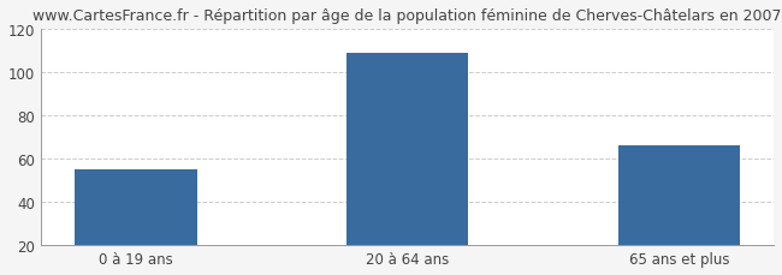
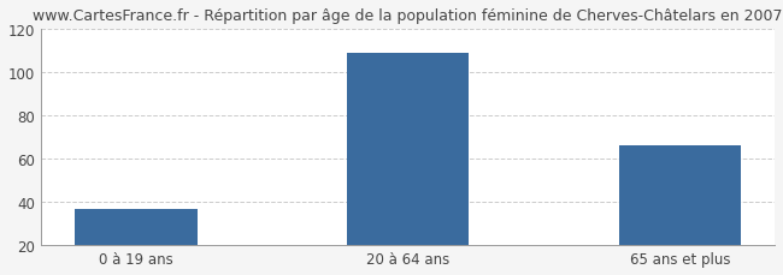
0 à 19 ans: 55 -> 37
